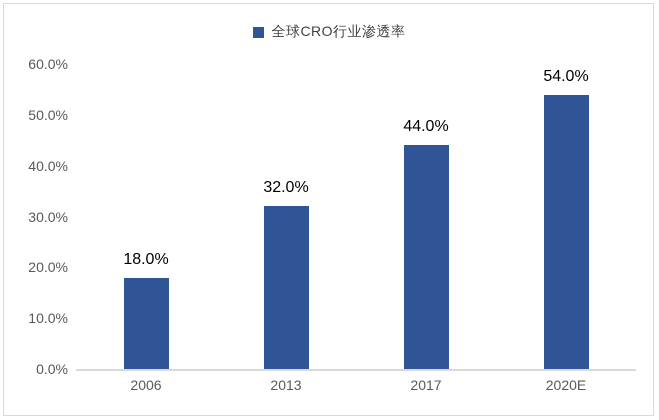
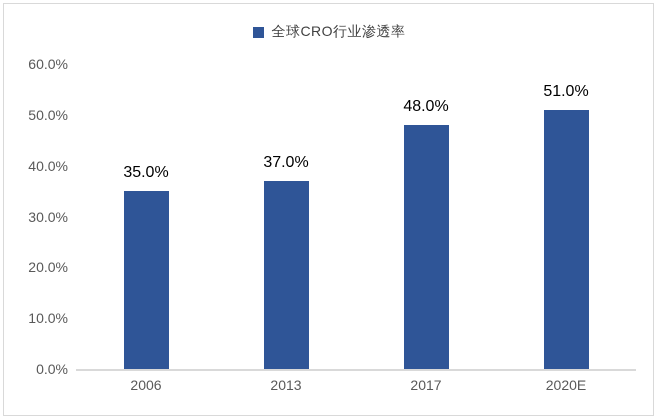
2006: 18.0% -> 35.0%
2013: 32.0% -> 37.0%
2017: 44.0% -> 48.0%
2020E: 54.0% -> 51.0%
